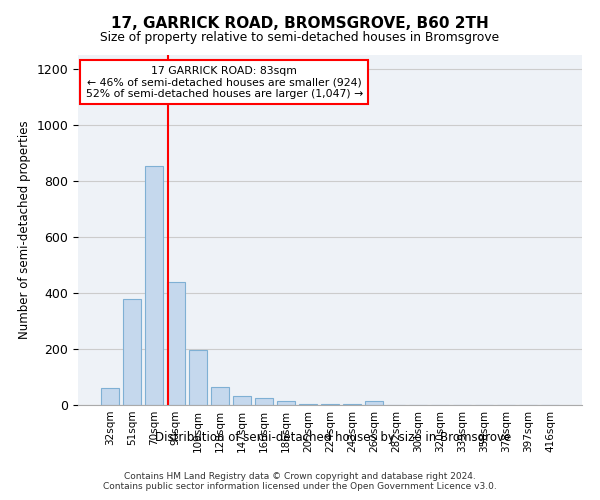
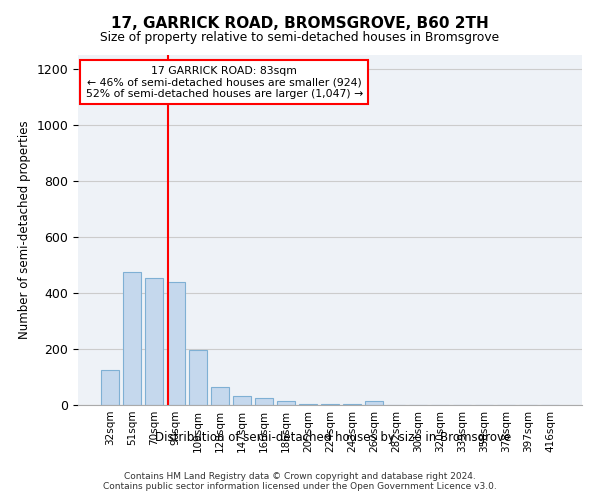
32sqm: 60 -> 125
51sqm: 380 -> 475
70sqm: 855 -> 455
